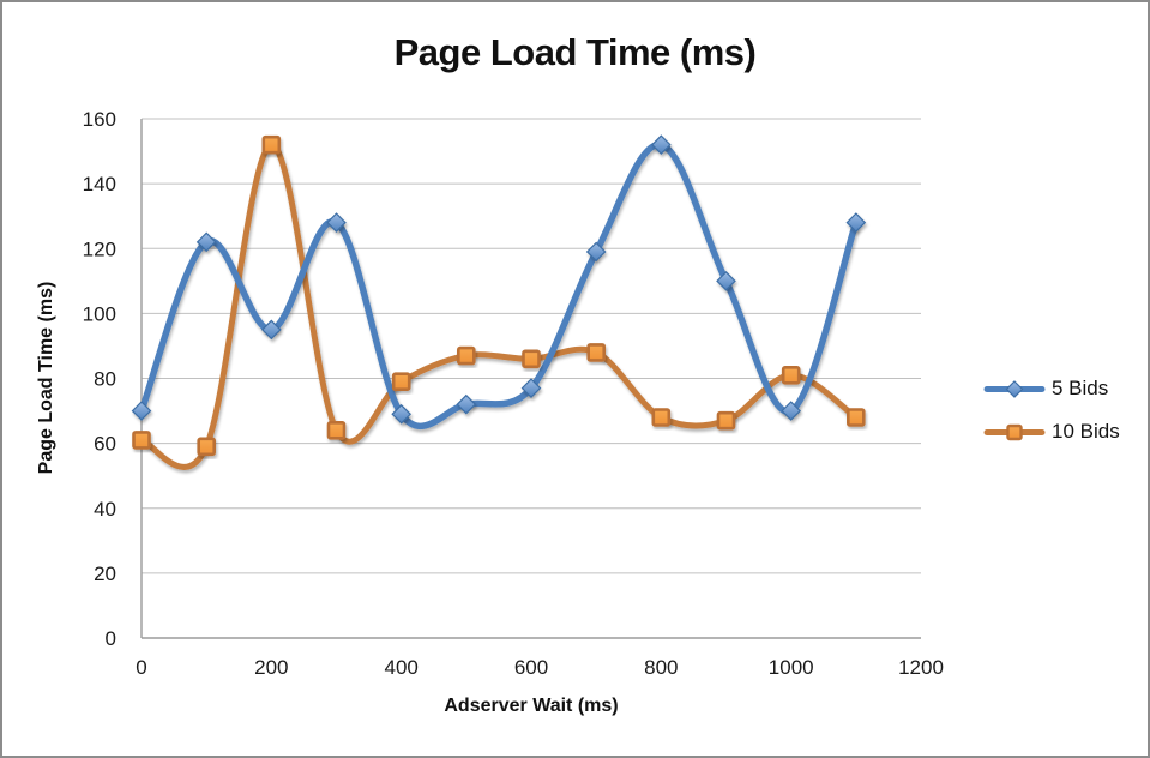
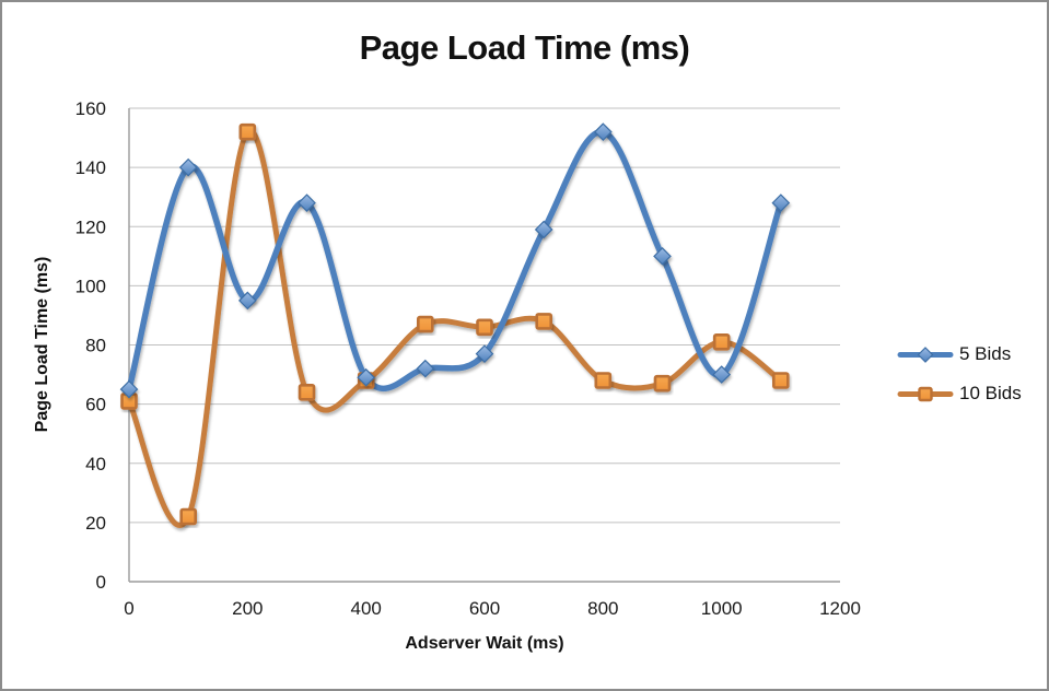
5 Bids/0: 70 -> 65
5 Bids/100: 122 -> 140
10 Bids/100: 59 -> 22
10 Bids/400: 79 -> 68
